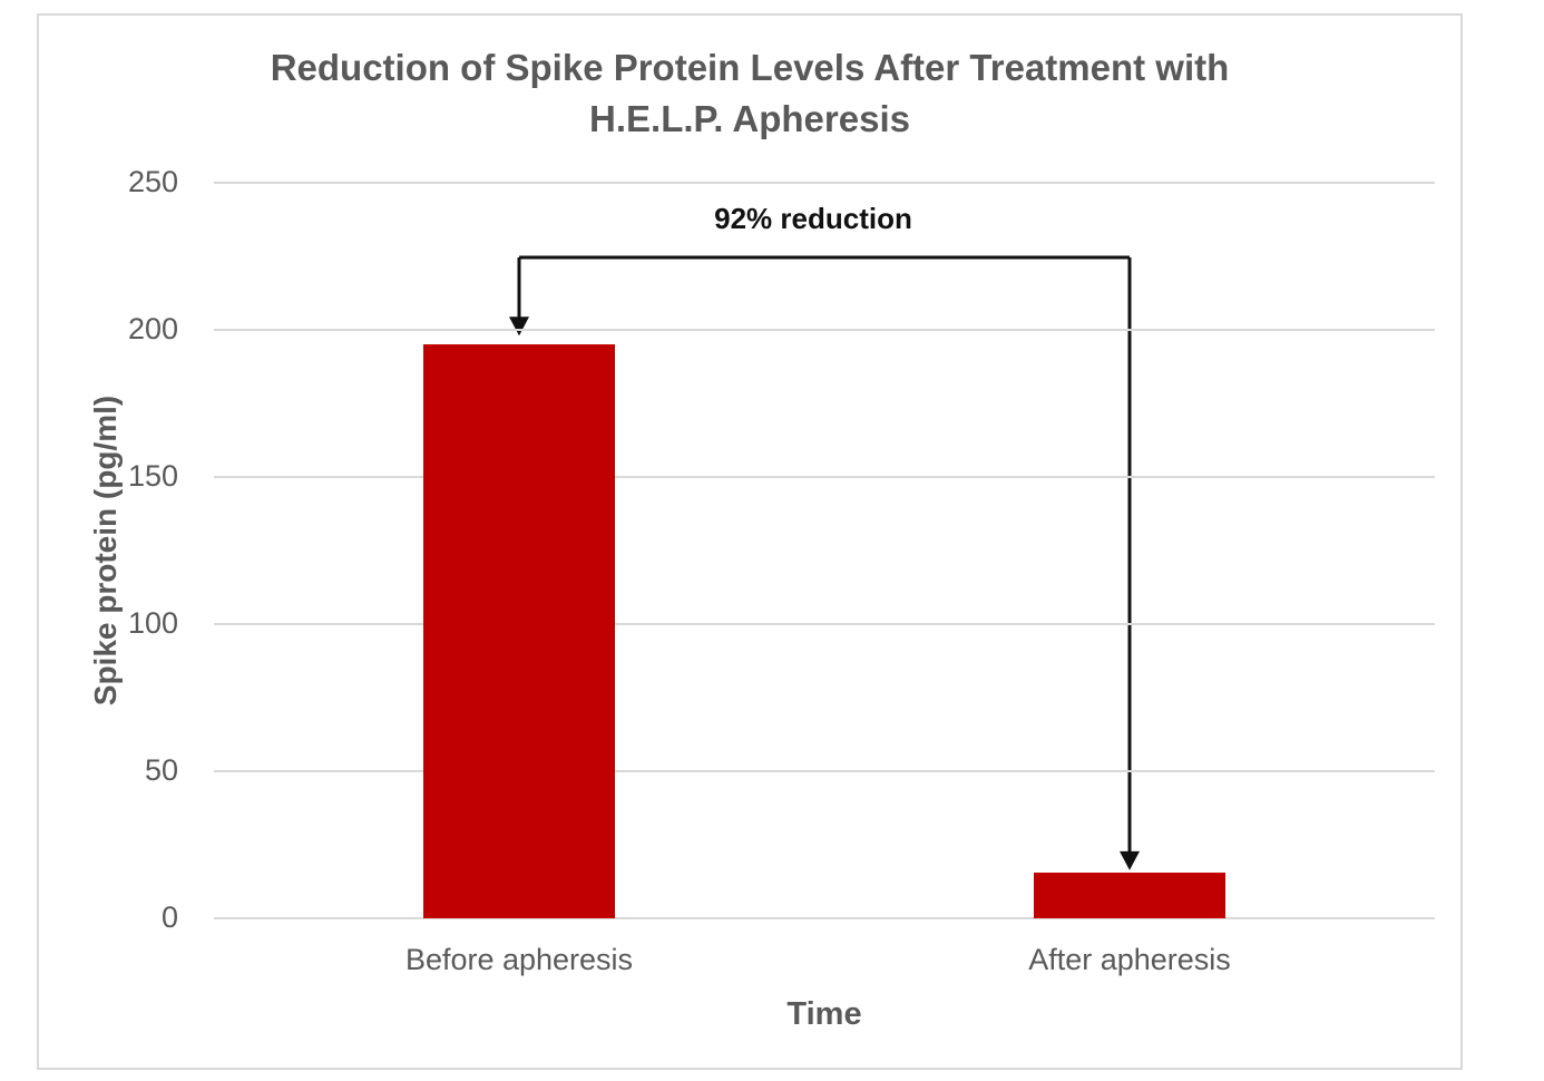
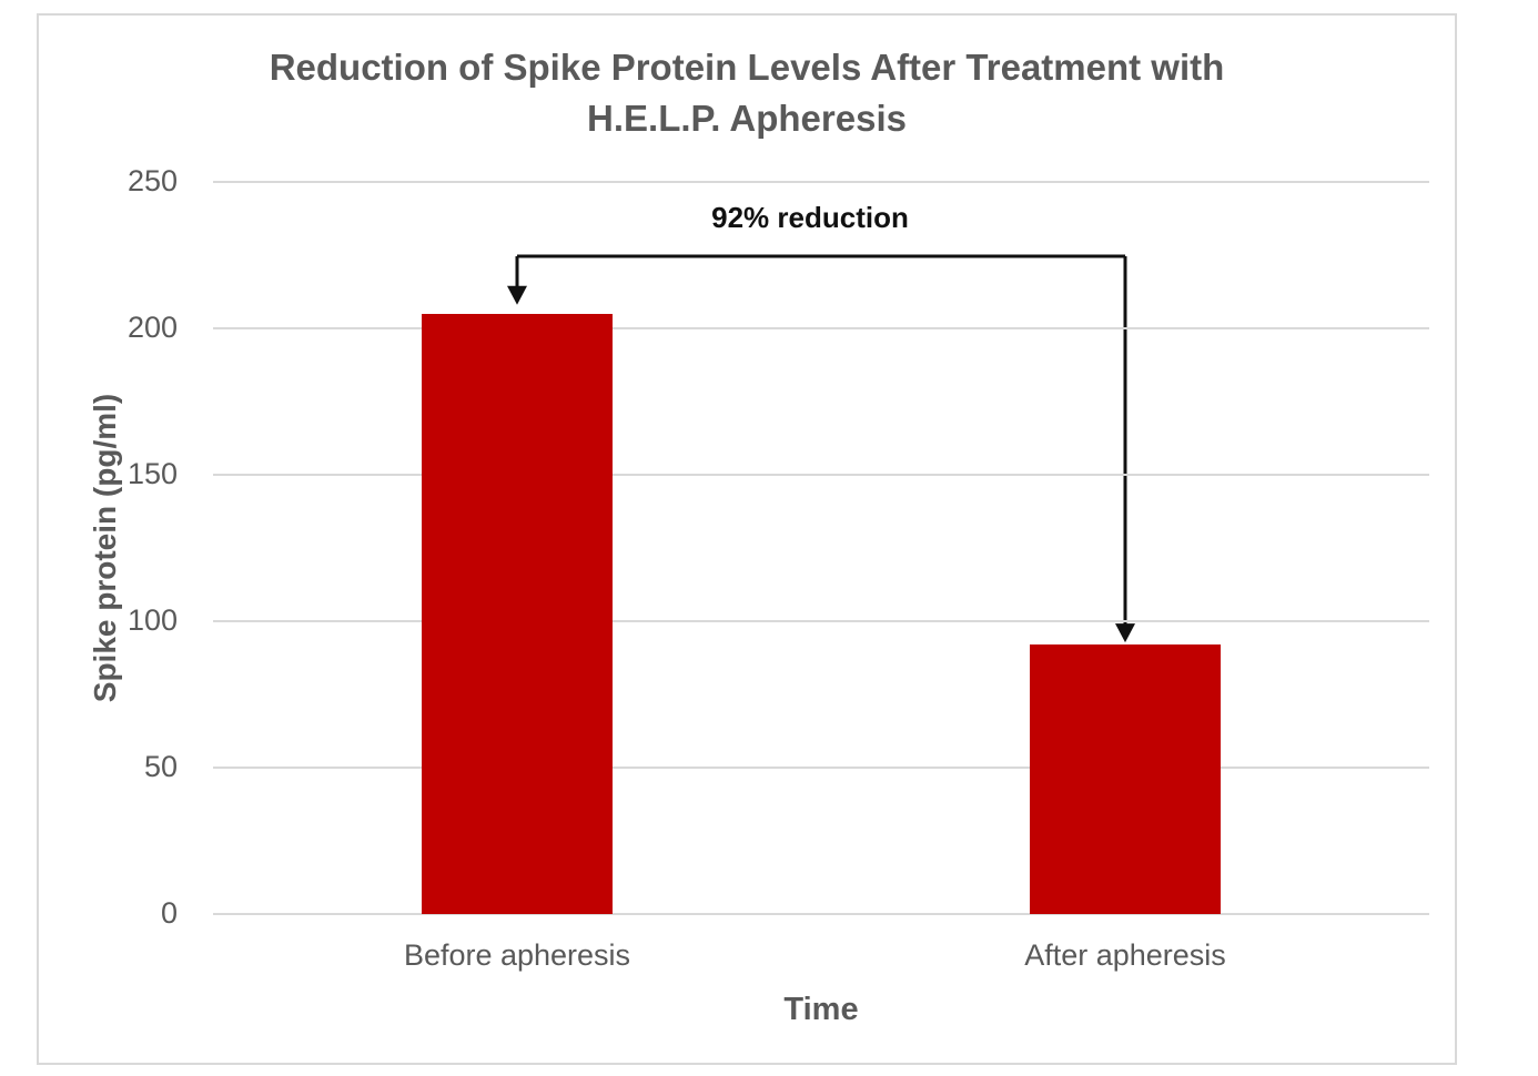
Before apheresis: 195 -> 205
After apheresis: 16 -> 92
